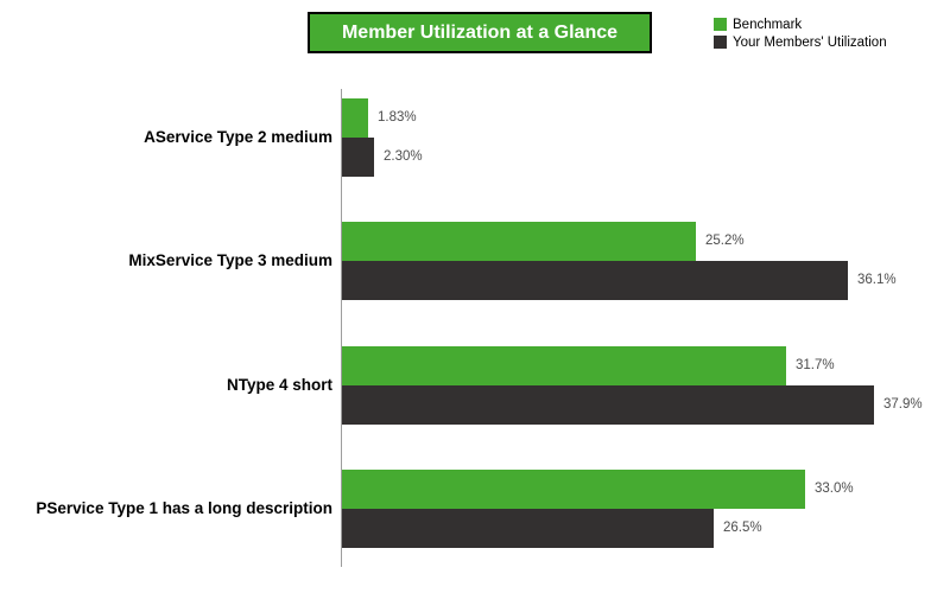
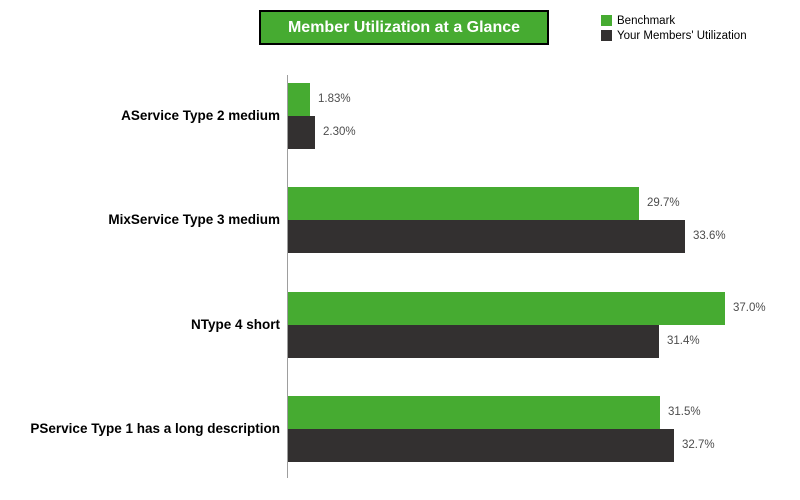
Benchmark/MixService Type 3 medium: 25.2% -> 29.7%
Your Members' Utilization/MixService Type 3 medium: 36.1% -> 33.6%
Benchmark/NType 4 short: 31.7% -> 37.0%
Your Members' Utilization/NType 4 short: 37.9% -> 31.4%
Benchmark/PService Type 1 has a long description: 33.0% -> 31.5%
Your Members' Utilization/PService Type 1 has a long description: 26.5% -> 32.7%
